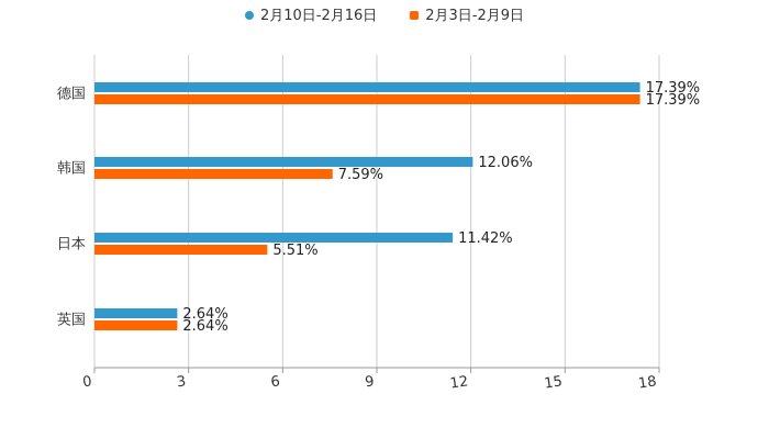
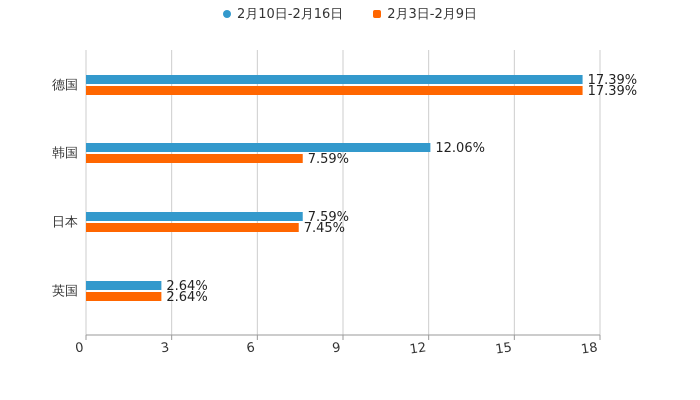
2月10日-2月16日/日本: 11.42% -> 7.59%
2月3日-2月9日/日本: 5.51% -> 7.45%
